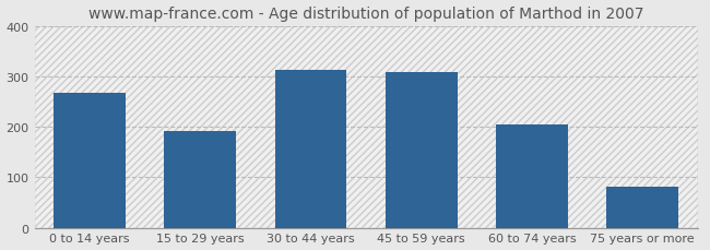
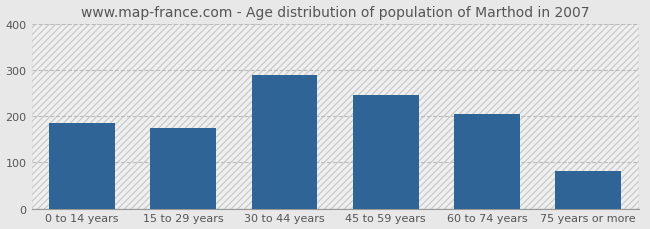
0 to 14 years: 268 -> 185
15 to 29 years: 192 -> 175
30 to 44 years: 313 -> 290
45 to 59 years: 308 -> 245
